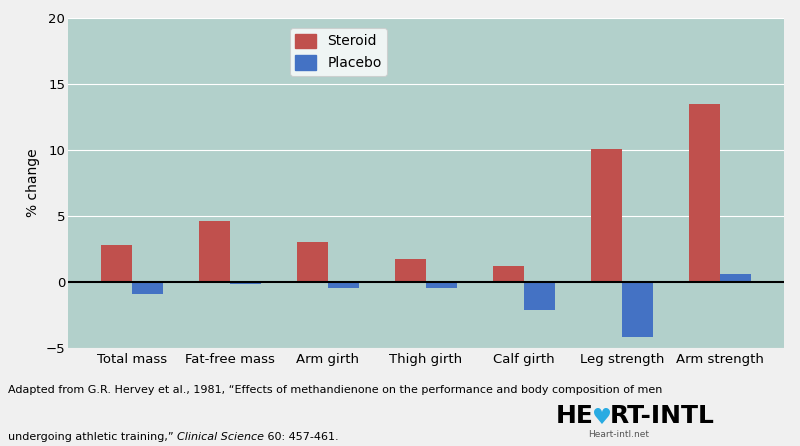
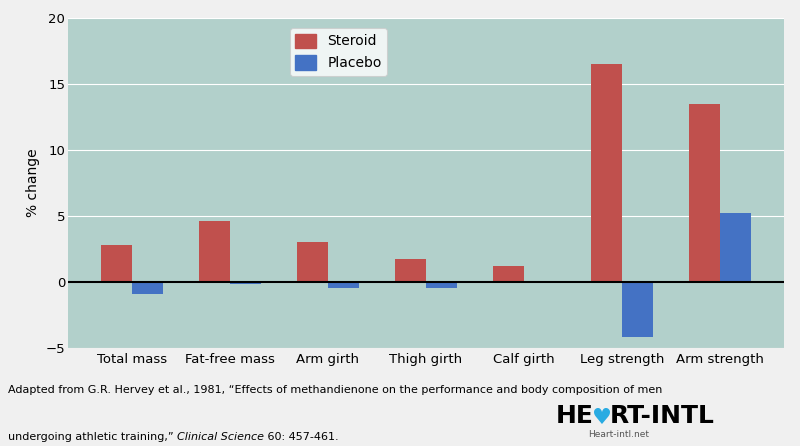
Placebo/Calf girth: -2.1 -> -0.1
Steroid/Leg strength: 10.1 -> 16.5
Placebo/Arm strength: 0.6 -> 5.2
